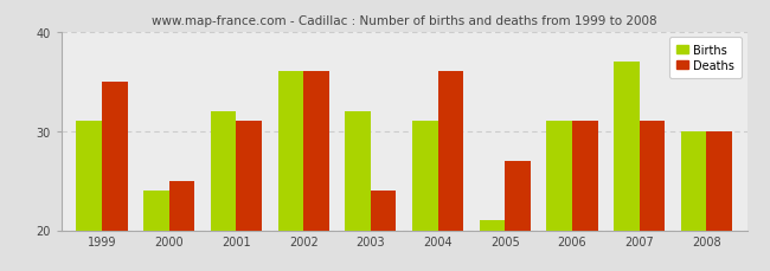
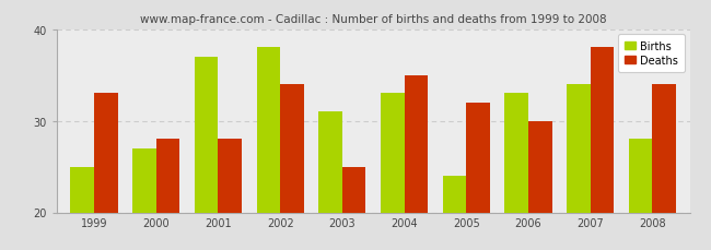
Births/1999: 31 -> 25
Deaths/1999: 35 -> 33
Births/2000: 24 -> 27
Deaths/2000: 25 -> 28
Births/2001: 32 -> 37
Deaths/2001: 31 -> 28
Births/2002: 36 -> 38
Deaths/2002: 36 -> 34
Births/2003: 32 -> 31
Deaths/2003: 24 -> 25
Births/2004: 31 -> 33
Deaths/2004: 36 -> 35
Births/2005: 21 -> 24
Deaths/2005: 27 -> 32
Births/2006: 31 -> 33
Deaths/2006: 31 -> 30
Births/2007: 37 -> 34
Deaths/2007: 31 -> 38
Births/2008: 30 -> 28
Deaths/2008: 30 -> 34
